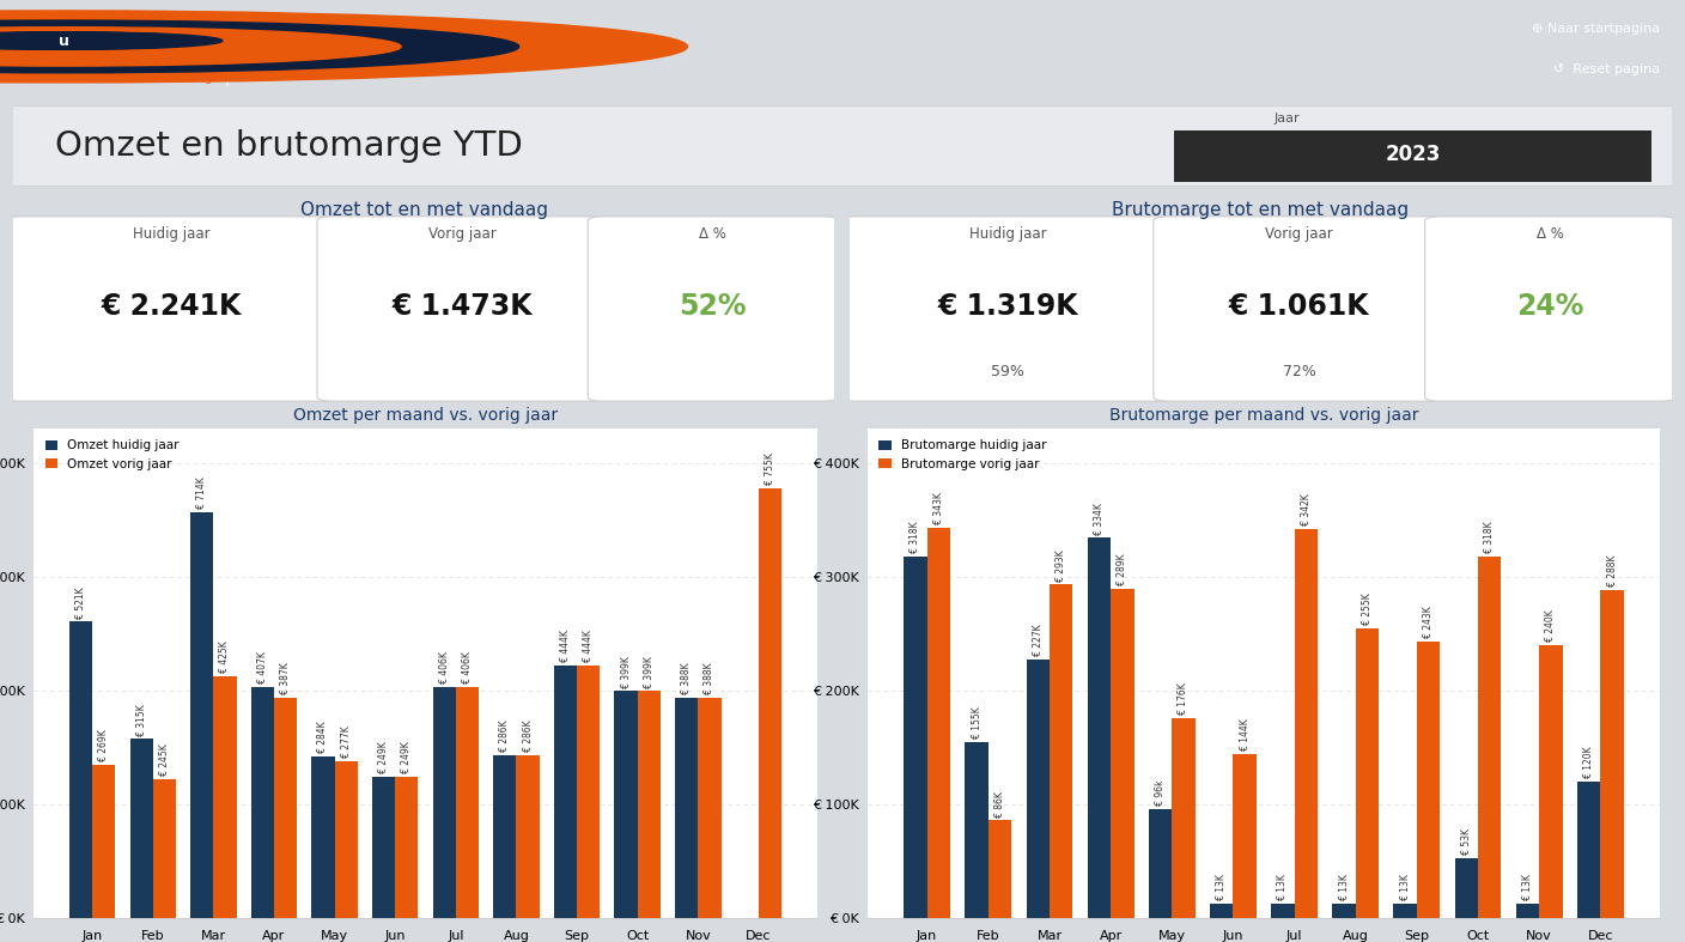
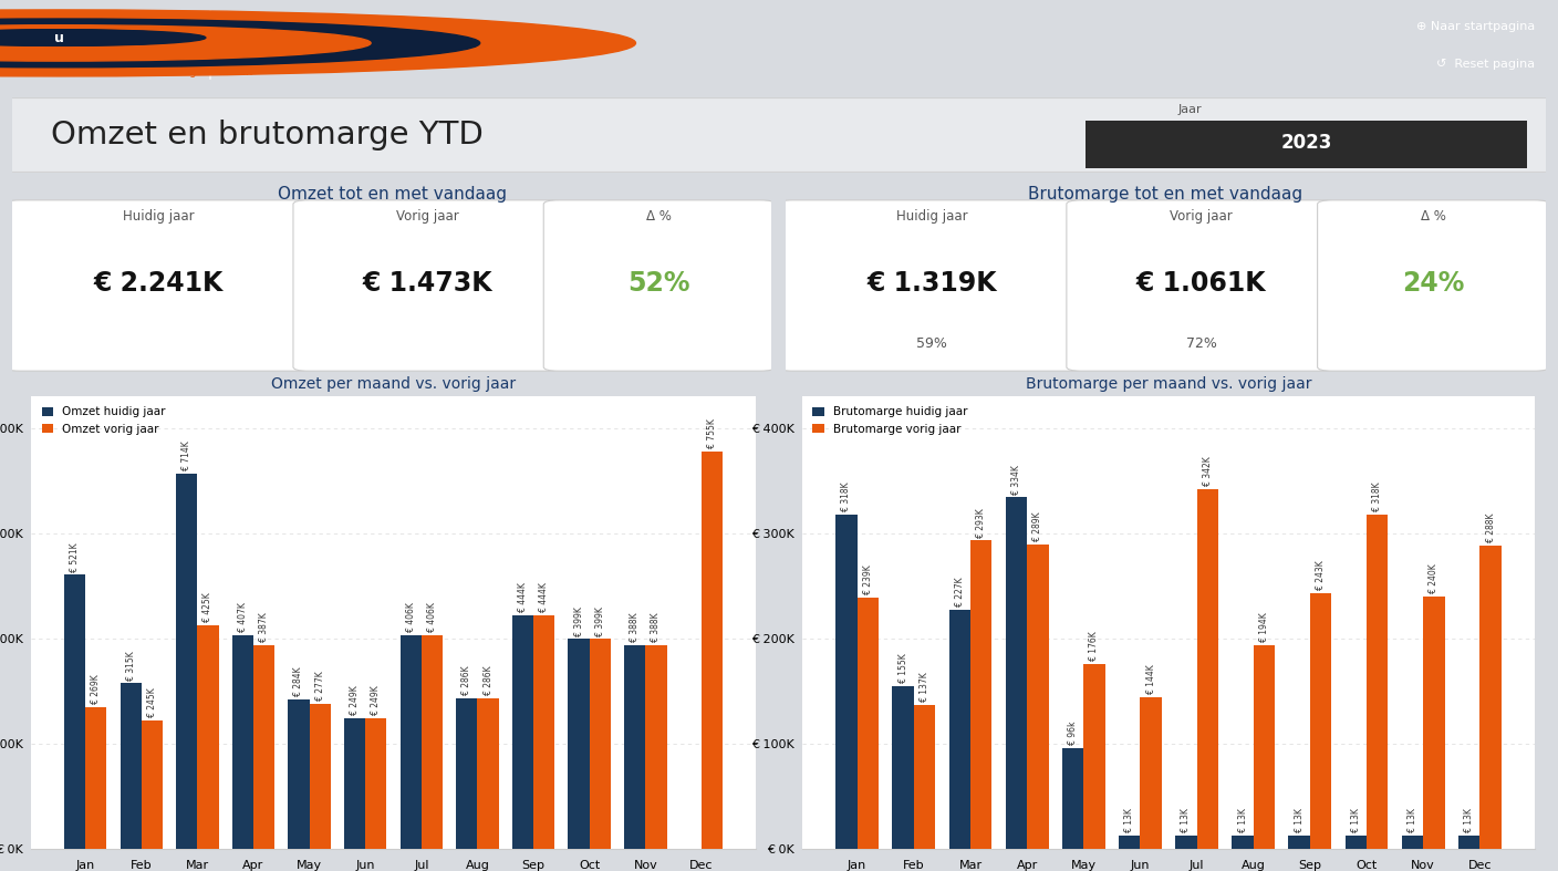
Brutomarge per maand vs. vorig jaar/Brutomarge vorig jaar/Jan: 343K -> 239K
Brutomarge per maand vs. vorig jaar/Brutomarge vorig jaar/Feb: 86K -> 137K
Brutomarge per maand vs. vorig jaar/Brutomarge vorig jaar/Aug: 255K -> 194K
Brutomarge per maand vs. vorig jaar/Brutomarge huidig jaar/Oct: 53K -> 13K
Brutomarge per maand vs. vorig jaar/Brutomarge huidig jaar/Dec: 120K -> 13K
